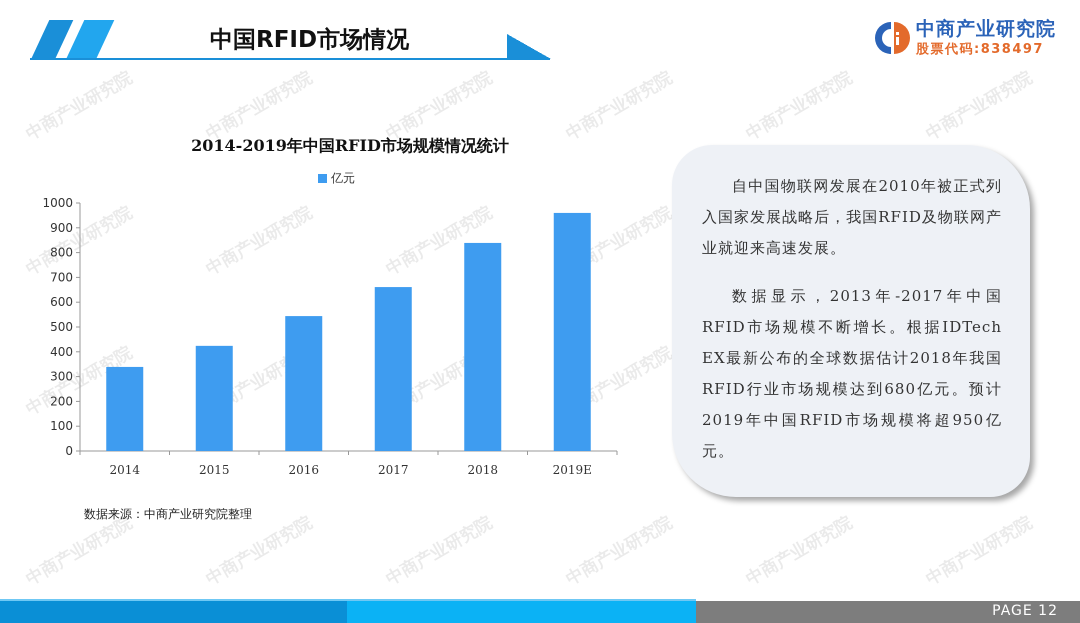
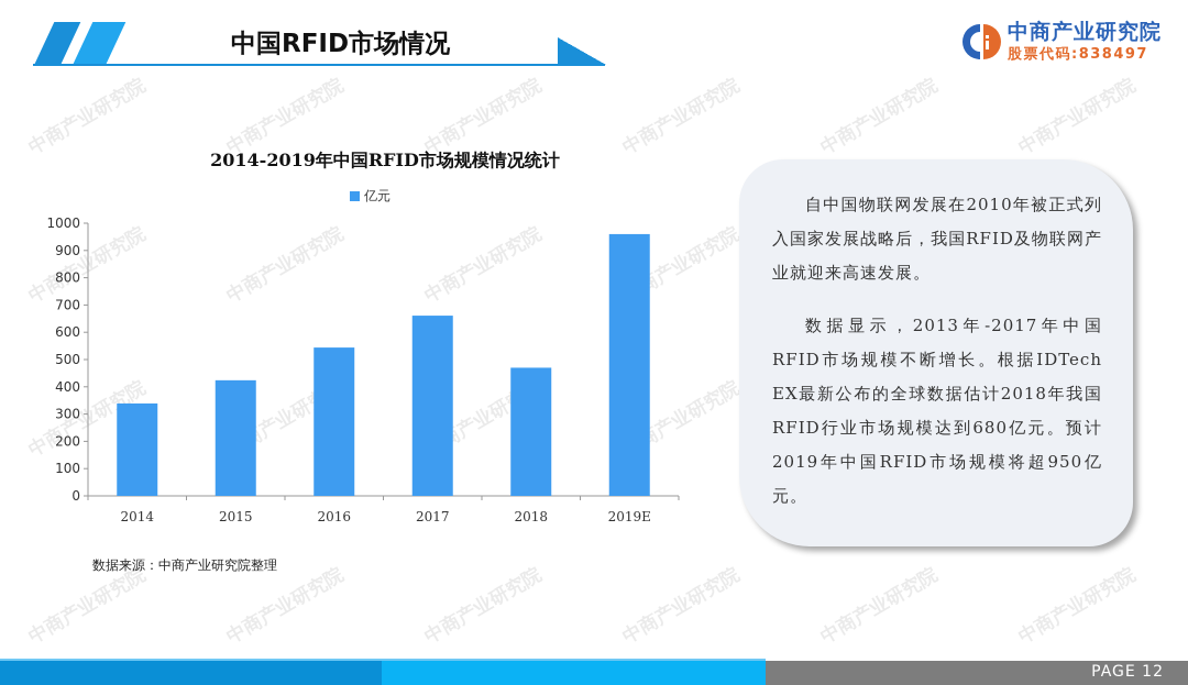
2018: 840 -> 470
